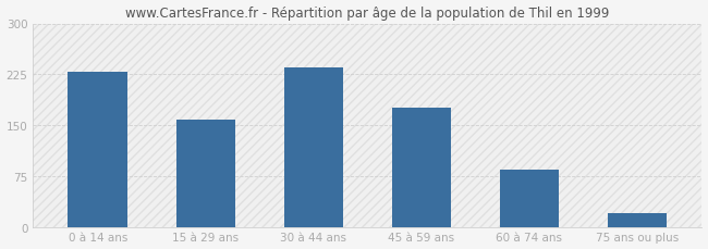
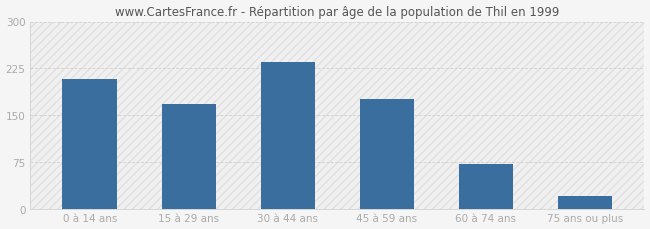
0 à 14 ans: 228 -> 208
15 à 29 ans: 158 -> 168
60 à 74 ans: 85 -> 72
